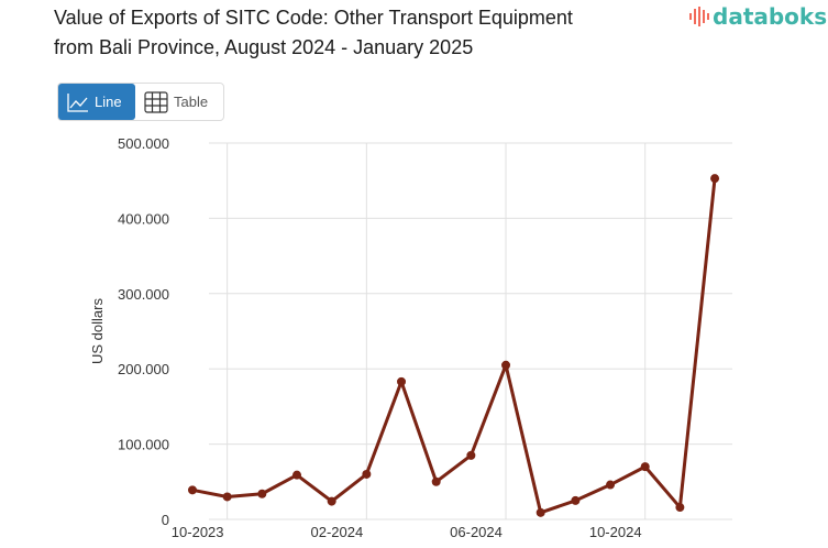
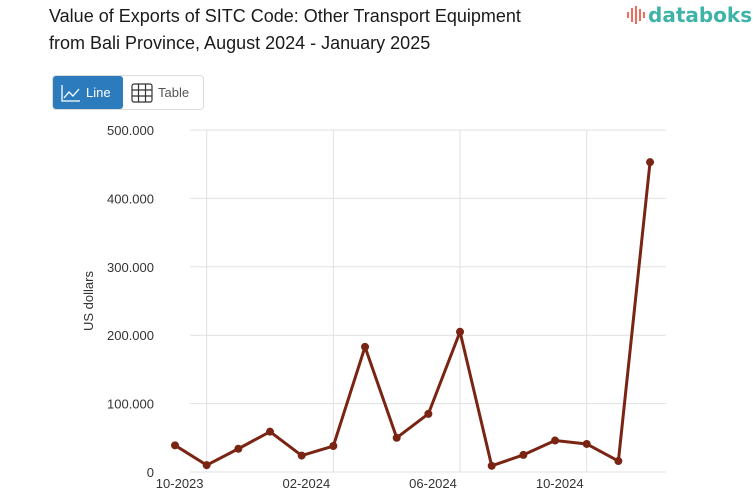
10-2023: 30000 -> 10000
02-2024: 60000 -> 40000
10-2024: 70000 -> 40000
